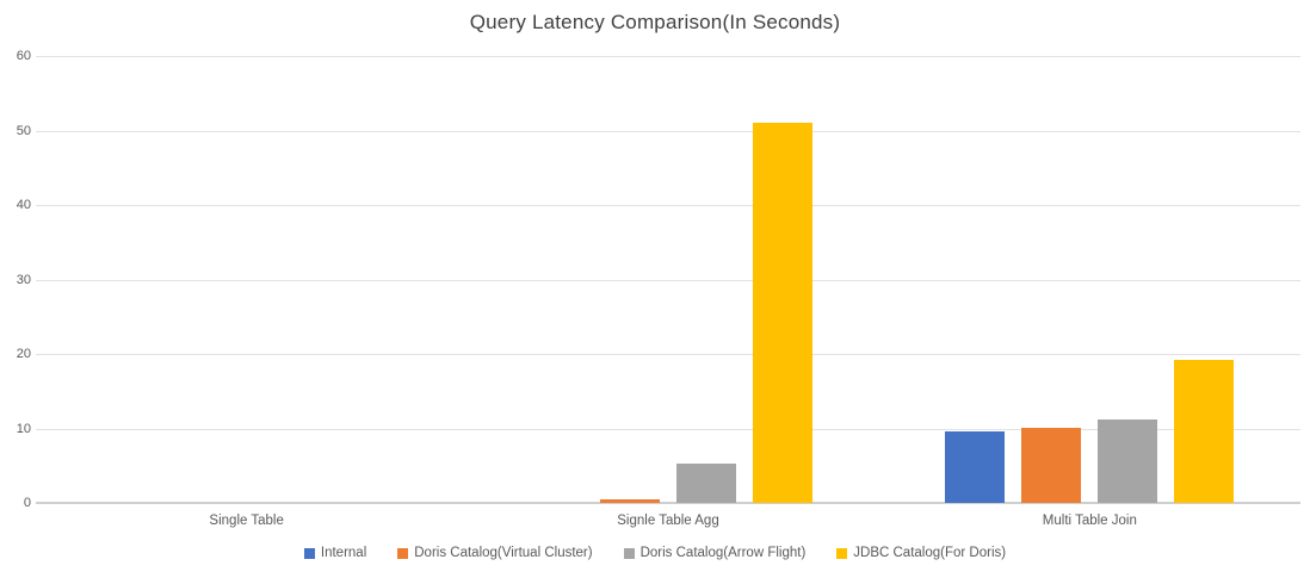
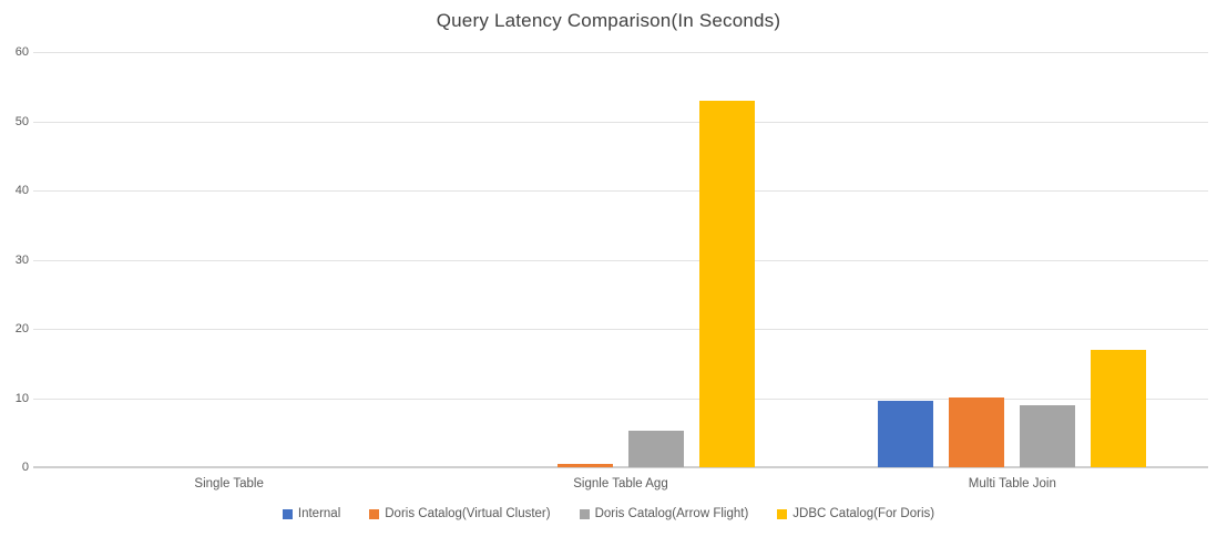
JDBC Catalog(For Doris)/Signle Table Agg: 51 -> 53
Doris Catalog(Arrow Flight)/Multi Table Join: 11 -> 9
JDBC Catalog(For Doris)/Multi Table Join: 19 -> 17
